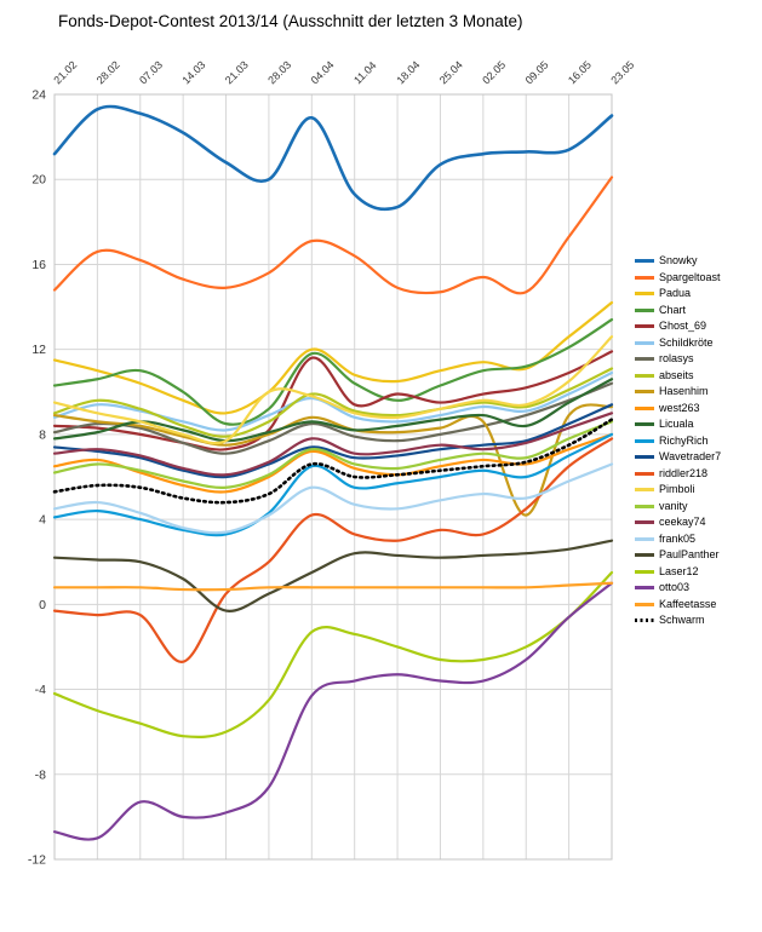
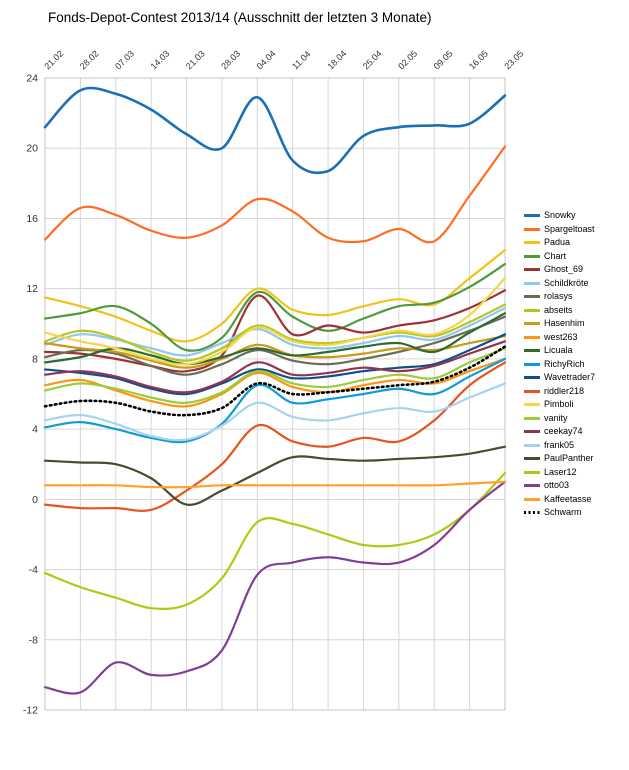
riddler218/14.03: -2.7 -> -0.6
Pimboli/28.03: 10.0 -> 8.4
Hasenhim/09.05: 4.2 -> 8.5
